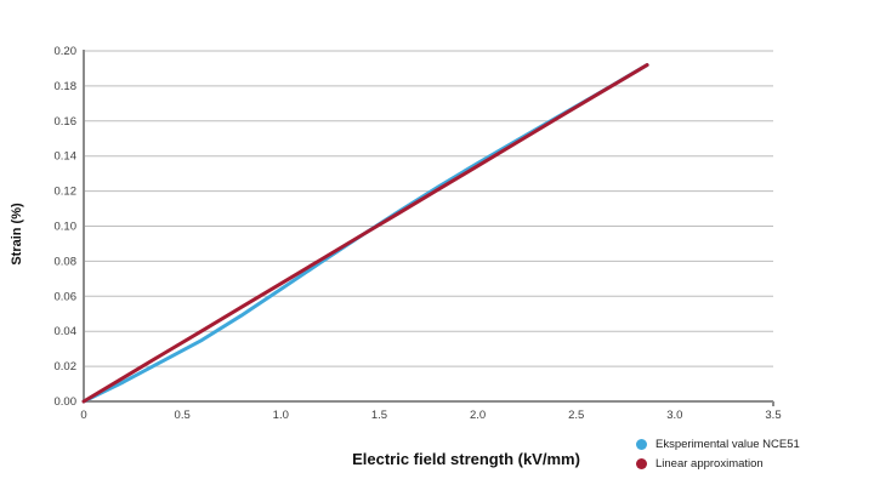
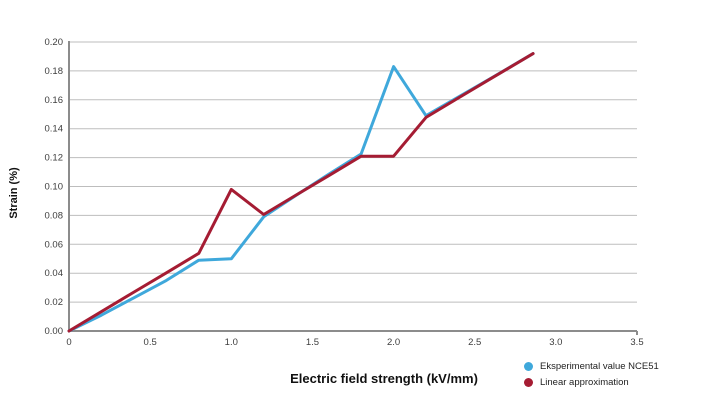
Eksperimental value NCE51/1.0: 0.064 -> 0.050
Linear approximation/1.0: 0.067 -> 0.098
Eksperimental value NCE51/2.0: 0.136 -> 0.183
Linear approximation/2.0: 0.134 -> 0.121
